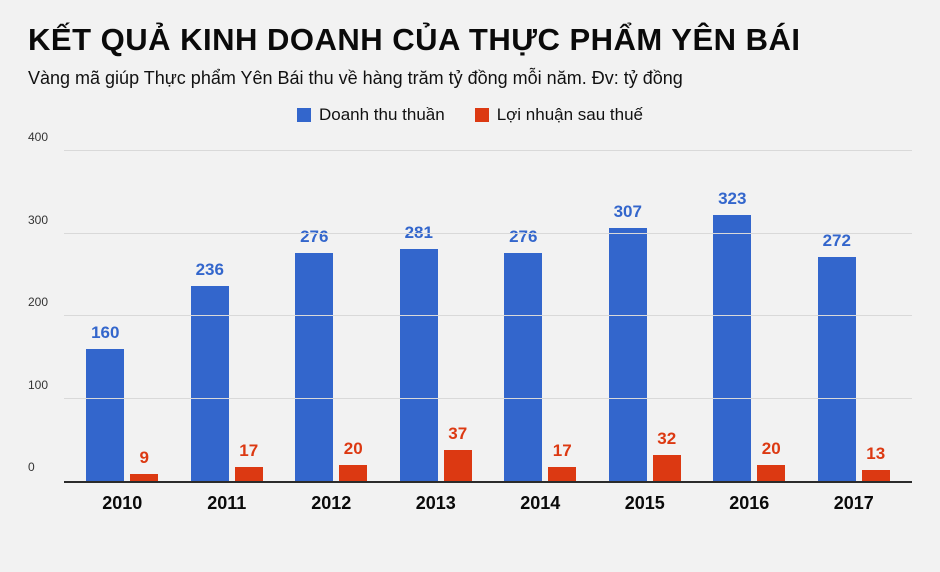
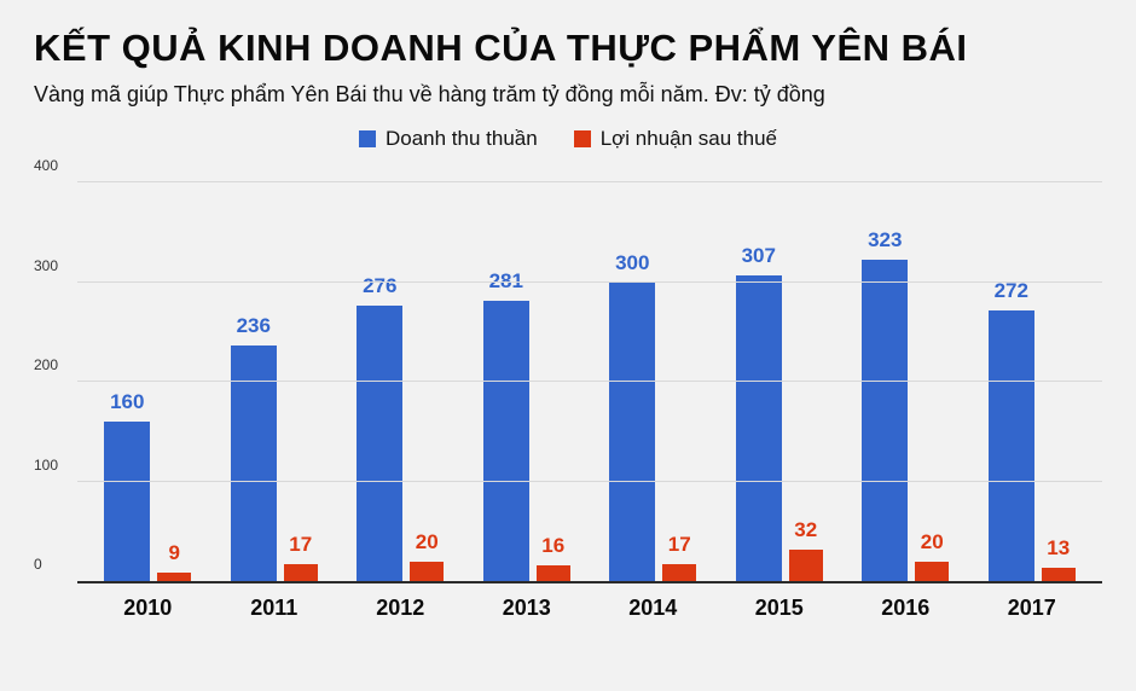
Lợi nhuận sau thuế/2013: 37 -> 16
Doanh thu thuần/2014: 276 -> 300
